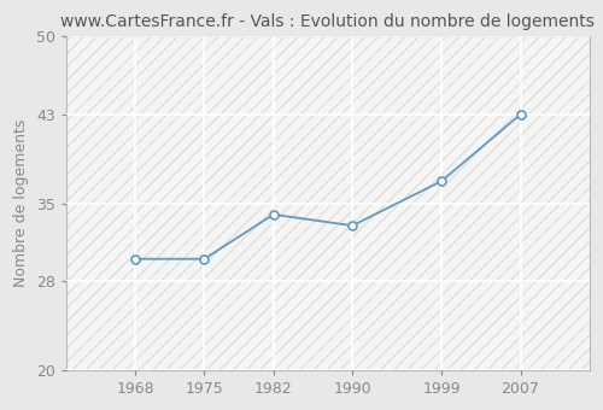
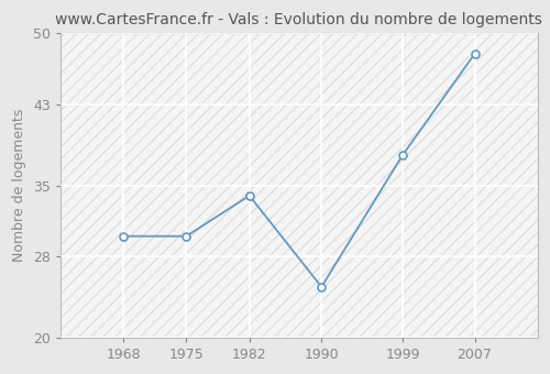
1990: 33 -> 25
1999: 37 -> 38
2007: 43 -> 48
